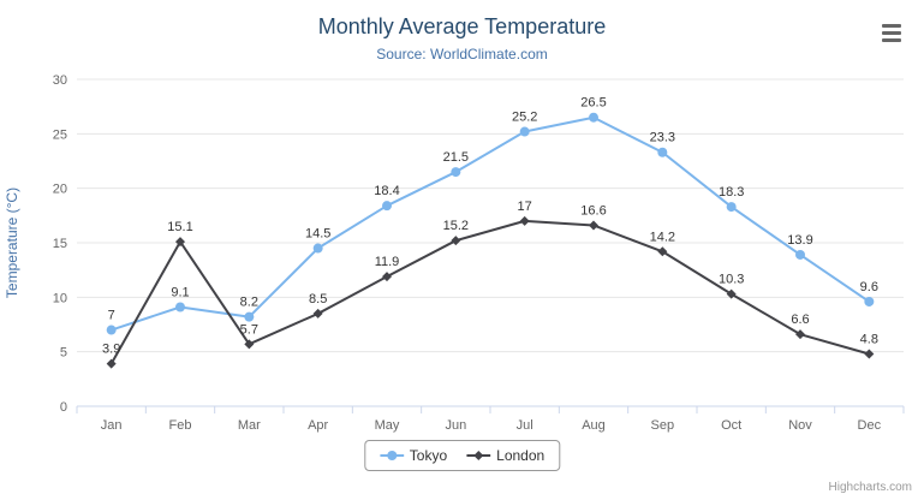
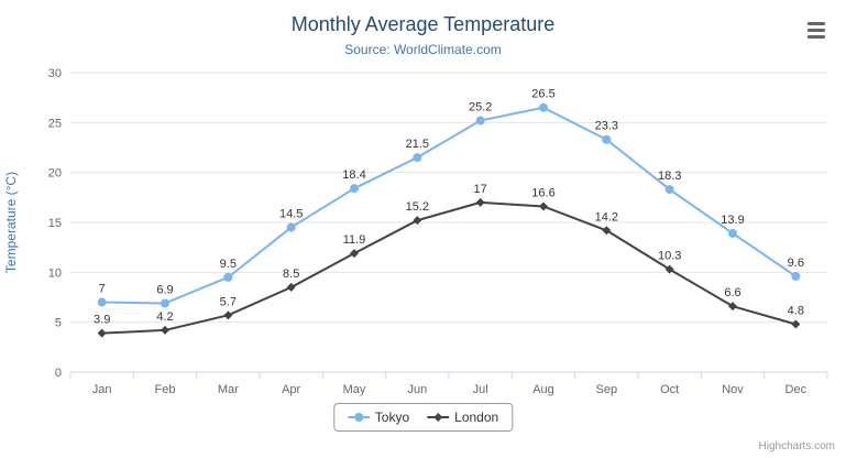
Tokyo/Feb: 9.1 -> 6.9
London/Feb: 15.1 -> 4.2
Tokyo/Mar: 8.2 -> 9.5
